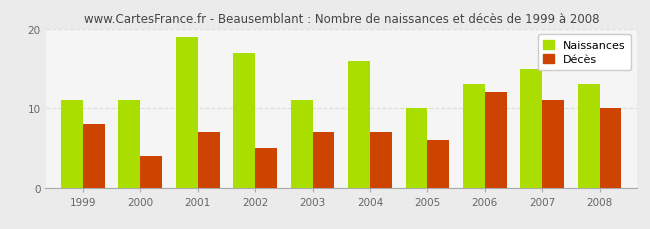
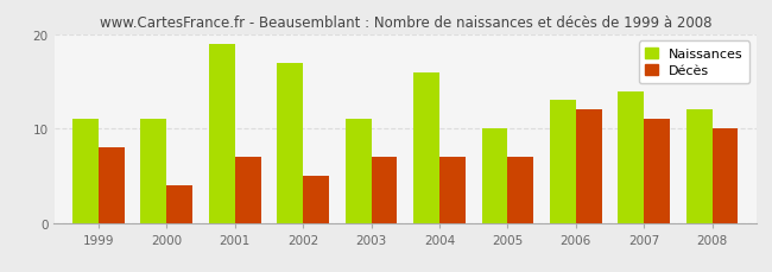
Décès/2005: 6 -> 7
Naissances/2007: 15 -> 14
Naissances/2008: 13 -> 12
